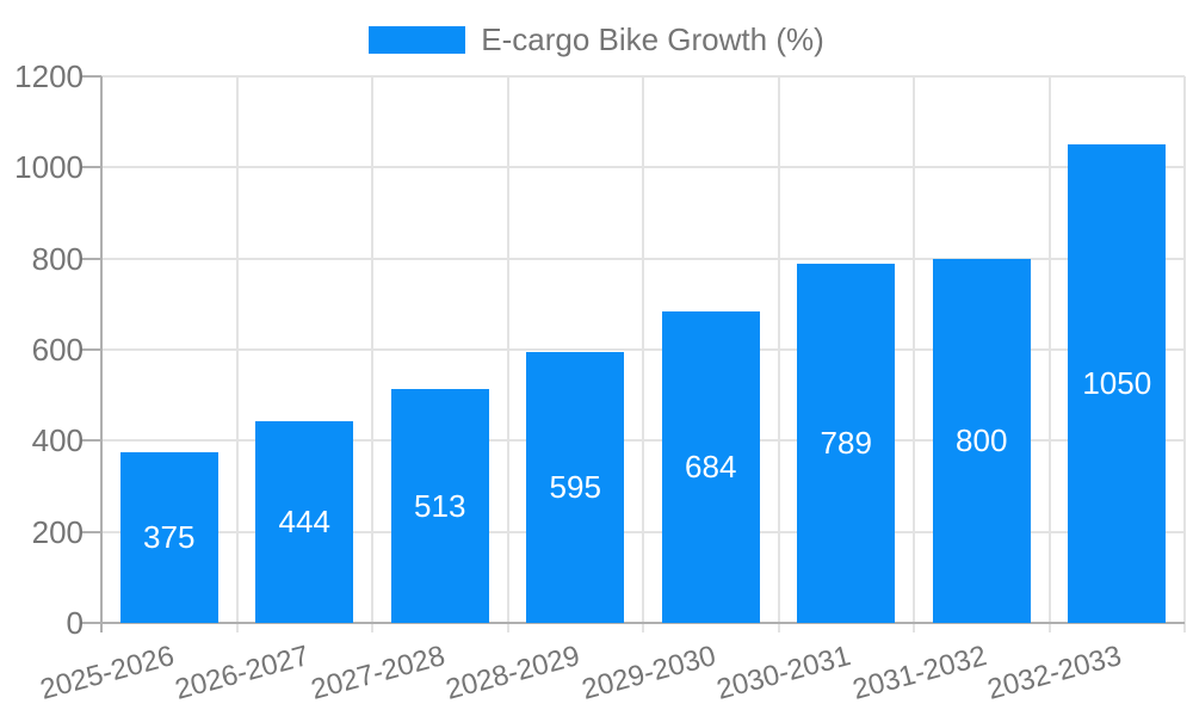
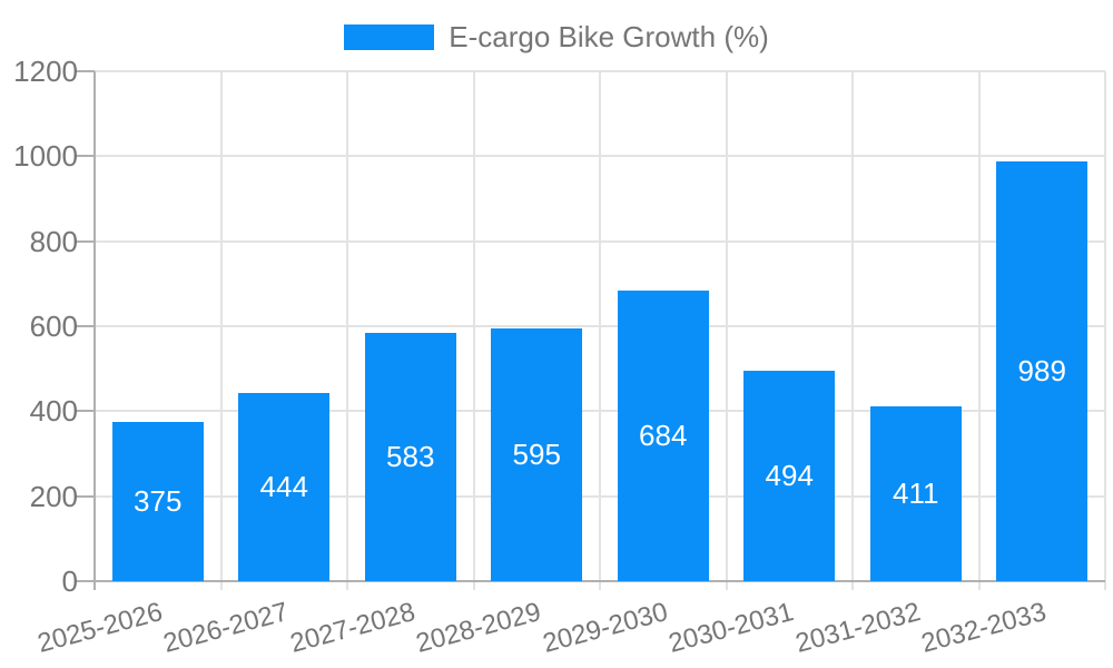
2027-2028: 513 -> 583
2030-2031: 789 -> 494
2031-2032: 800 -> 411
2032-2033: 1050 -> 989
